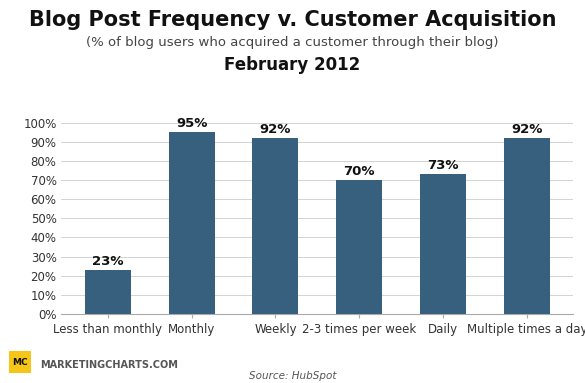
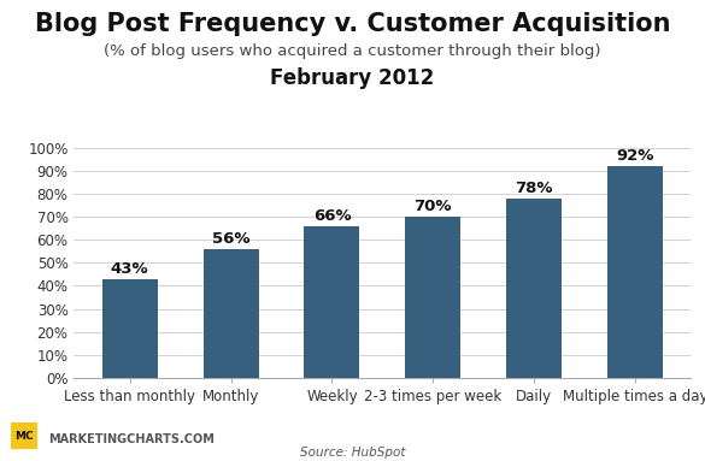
Less than monthly: 23% -> 43%
Monthly: 95% -> 56%
Weekly: 92% -> 66%
Daily: 73% -> 78%
